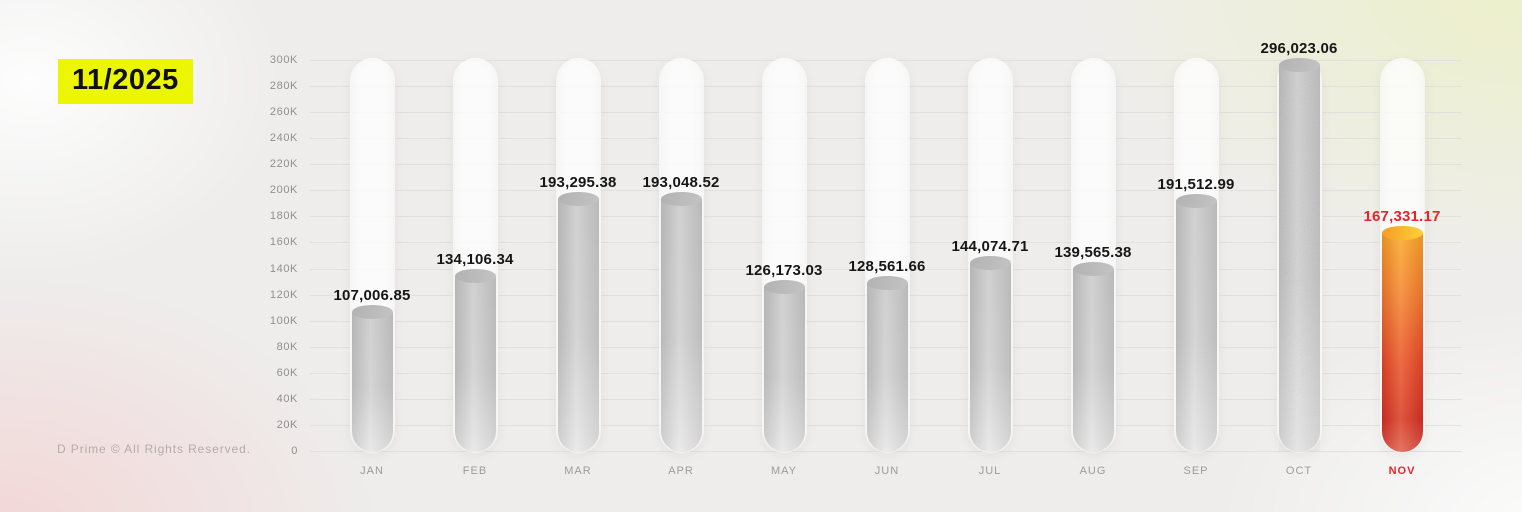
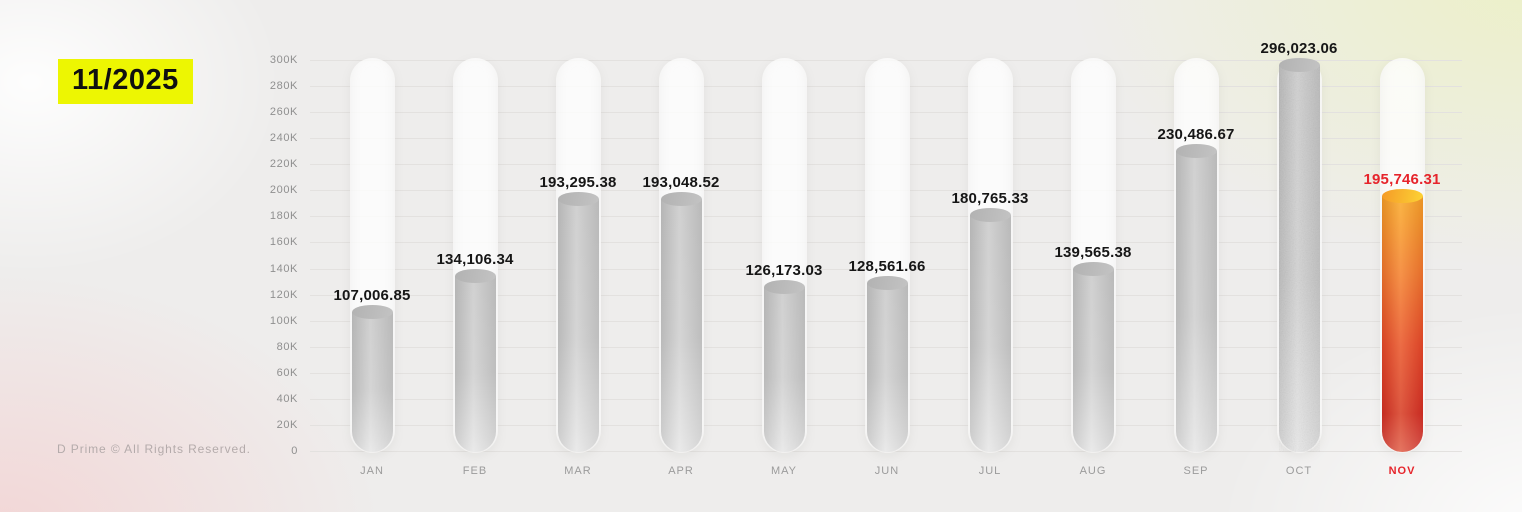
JUL: 144,074.71 -> 180,765.33
SEP: 191,512.99 -> 230,486.67
NOV: 167,331.17 -> 195,746.31
